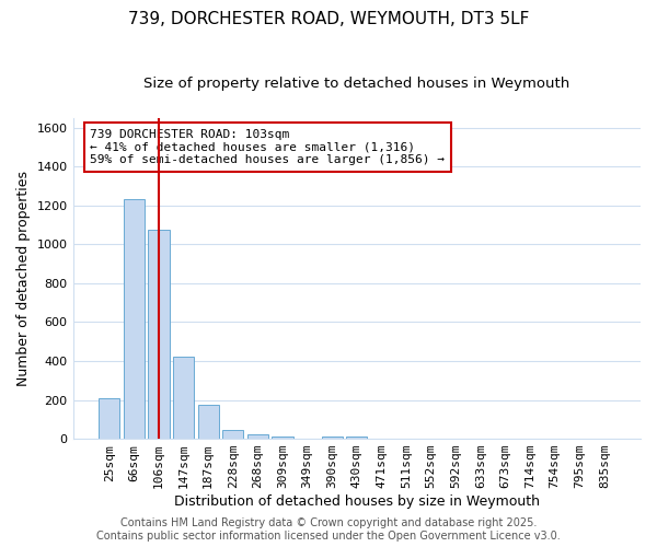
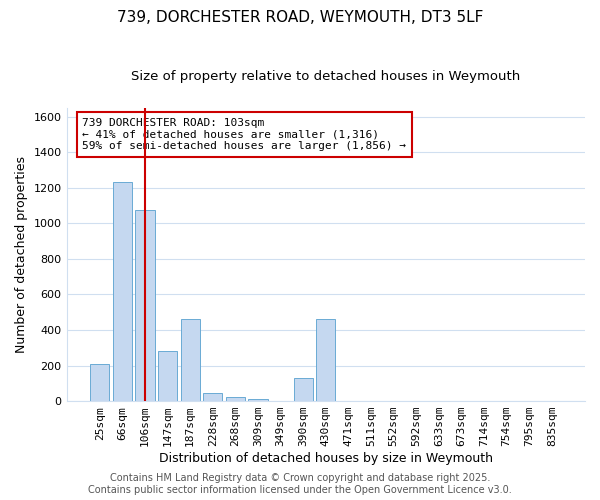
147sqm: 420 -> 280
187sqm: 180 -> 460
390sqm: 10 -> 130
430sqm: 10 -> 460
